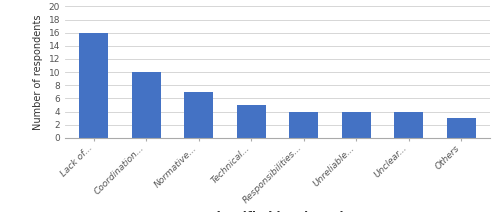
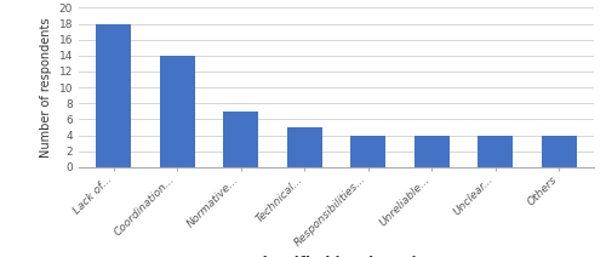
Lack of...: 16 -> 18
Coordination...: 10 -> 14
Others: 3 -> 4
